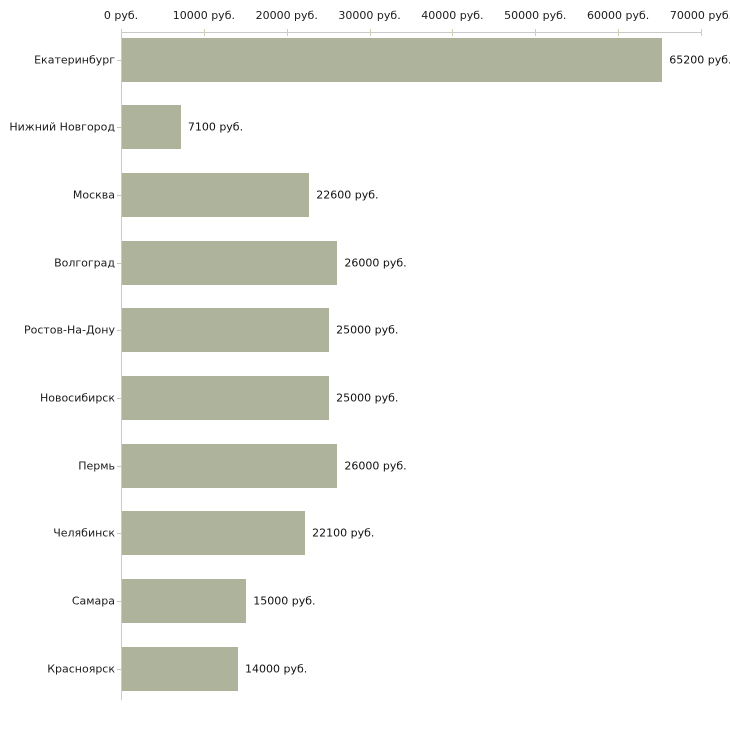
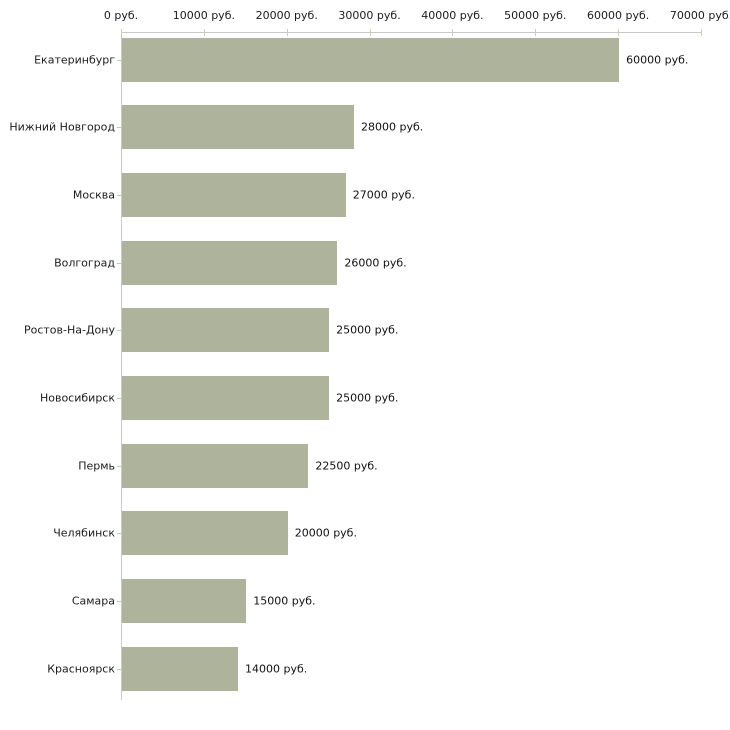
Екатеринбург: 65200 -> 60000
Нижний Новгород: 7100 -> 28000
Москва: 22600 -> 27000
Пермь: 26000 -> 22500
Челябинск: 22100 -> 20000
